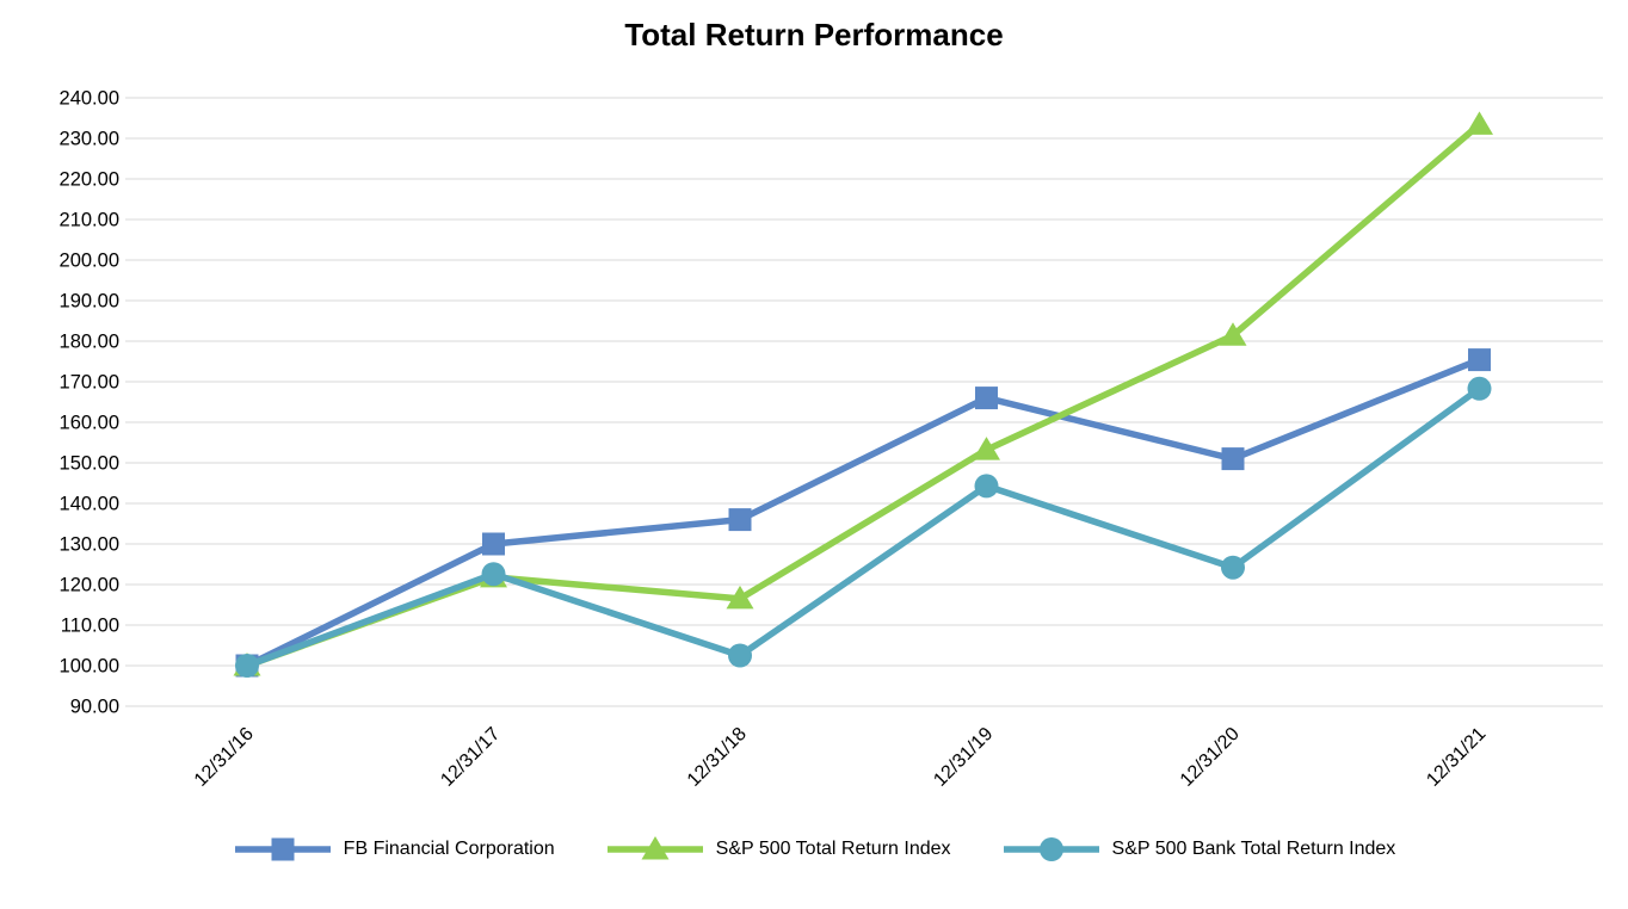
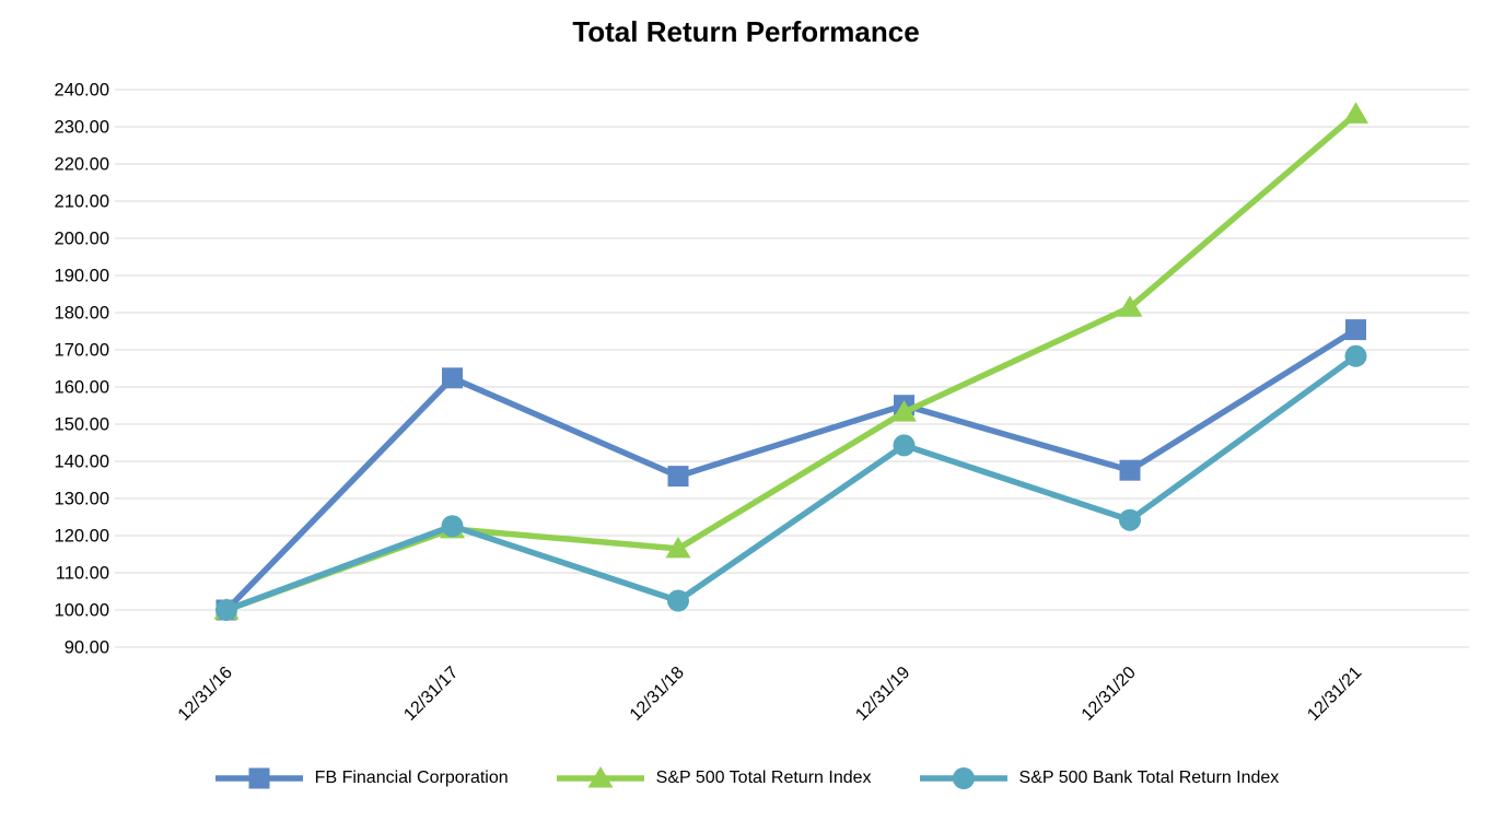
FB Financial Corporation/12/31/17: 130 -> 162
FB Financial Corporation/12/31/19: 166 -> 155
FB Financial Corporation/12/31/20: 151 -> 138
